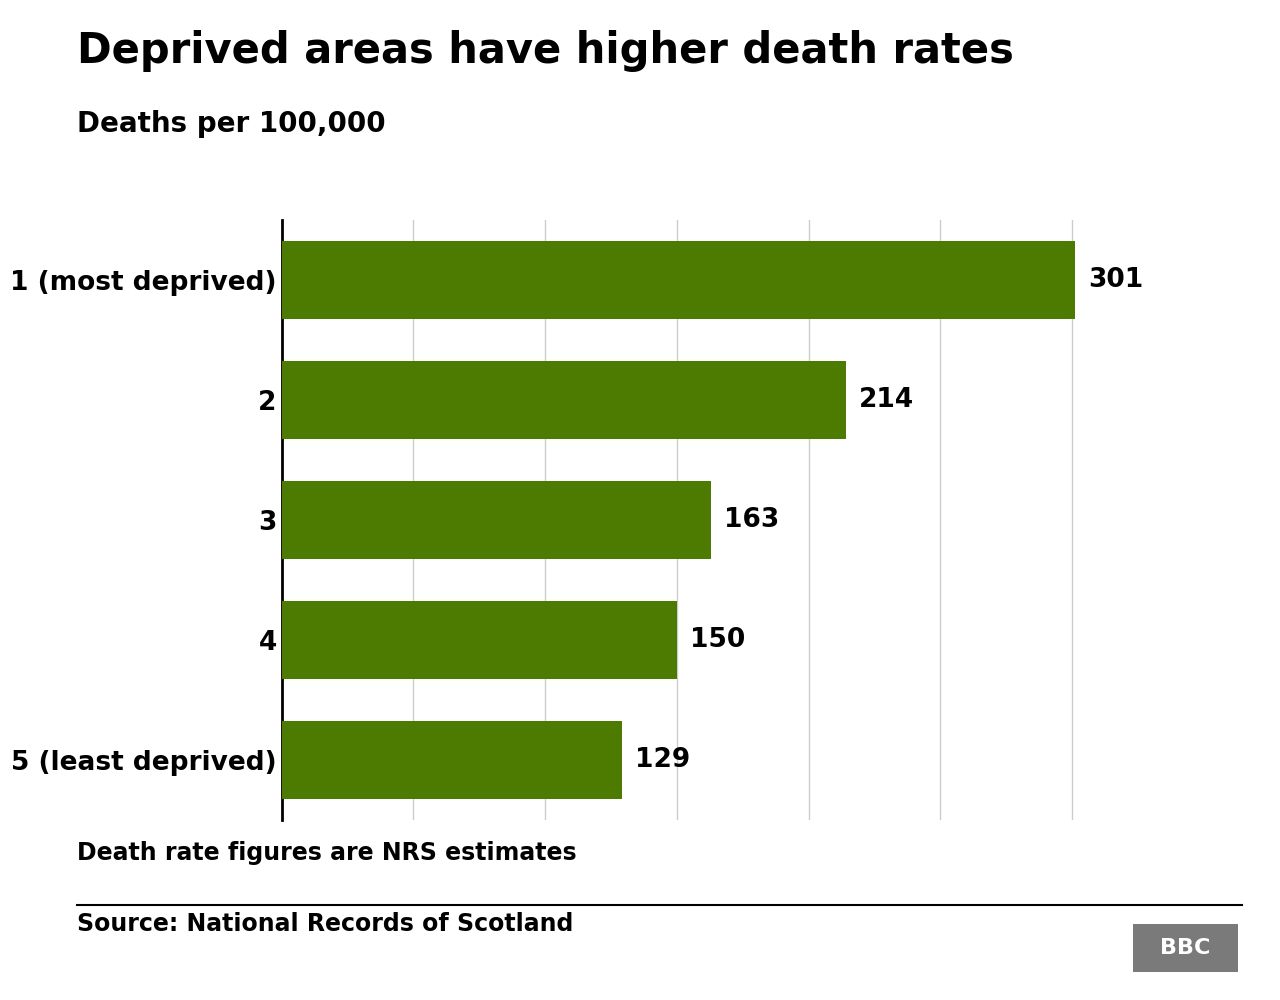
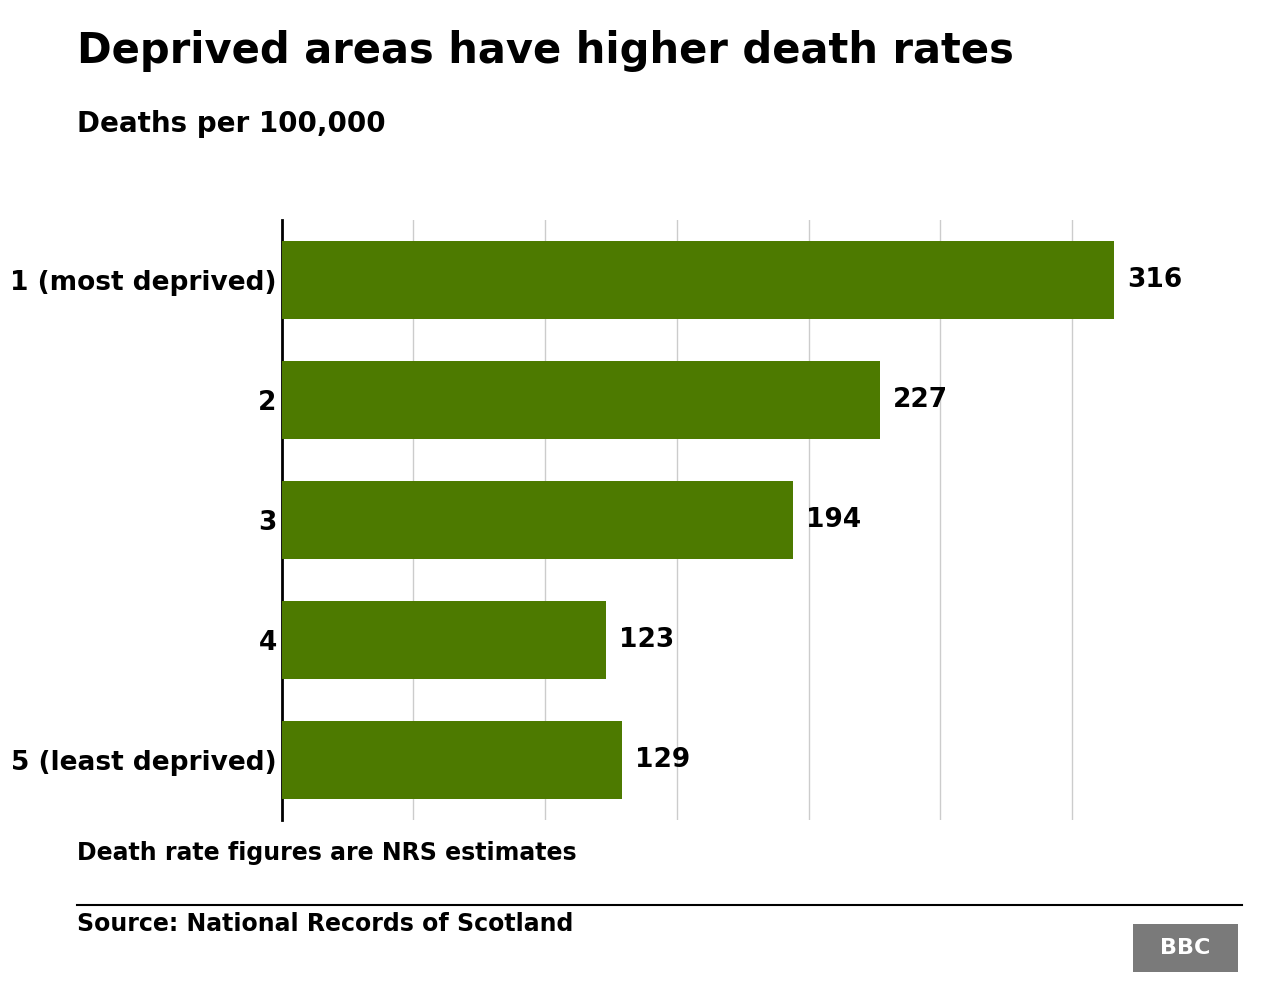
1 (most deprived): 301 -> 316
2: 214 -> 227
3: 163 -> 194
4: 150 -> 123
